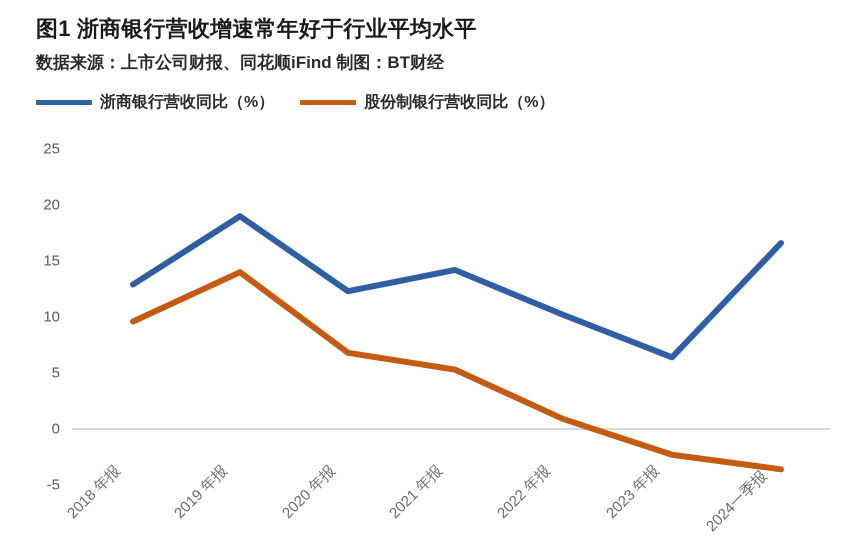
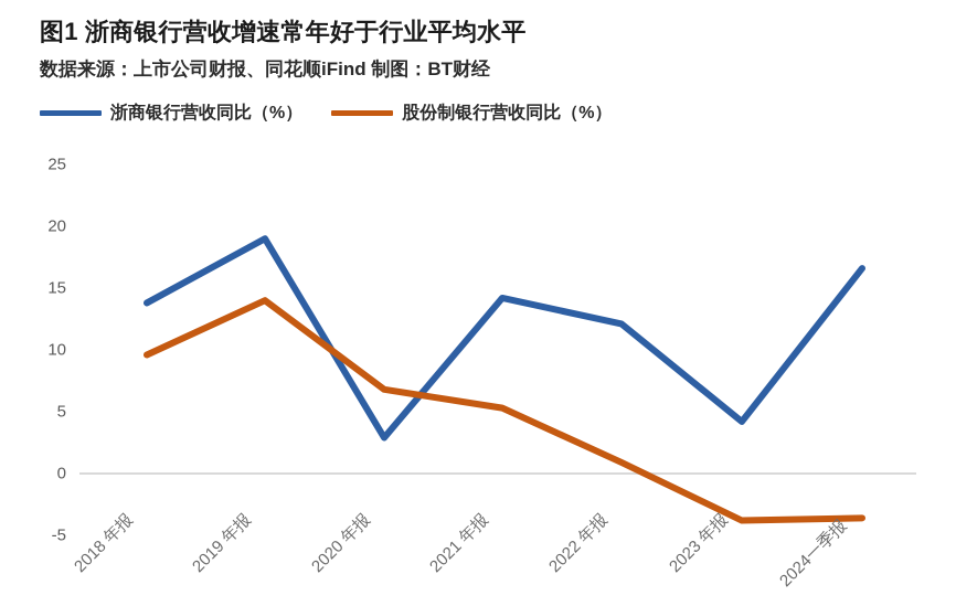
浙商银行营收同比（%）/2018 年报: 12.9 -> 13.8
浙商银行营收同比（%）/2020 年报: 12.3 -> 2.9
浙商银行营收同比（%）/2022 年报: 10.2 -> 12.1
浙商银行营收同比（%）/2023 年报: 6.4 -> 4.2
股份制银行营收同比（%）/2023 年报: -2.3 -> -3.8
